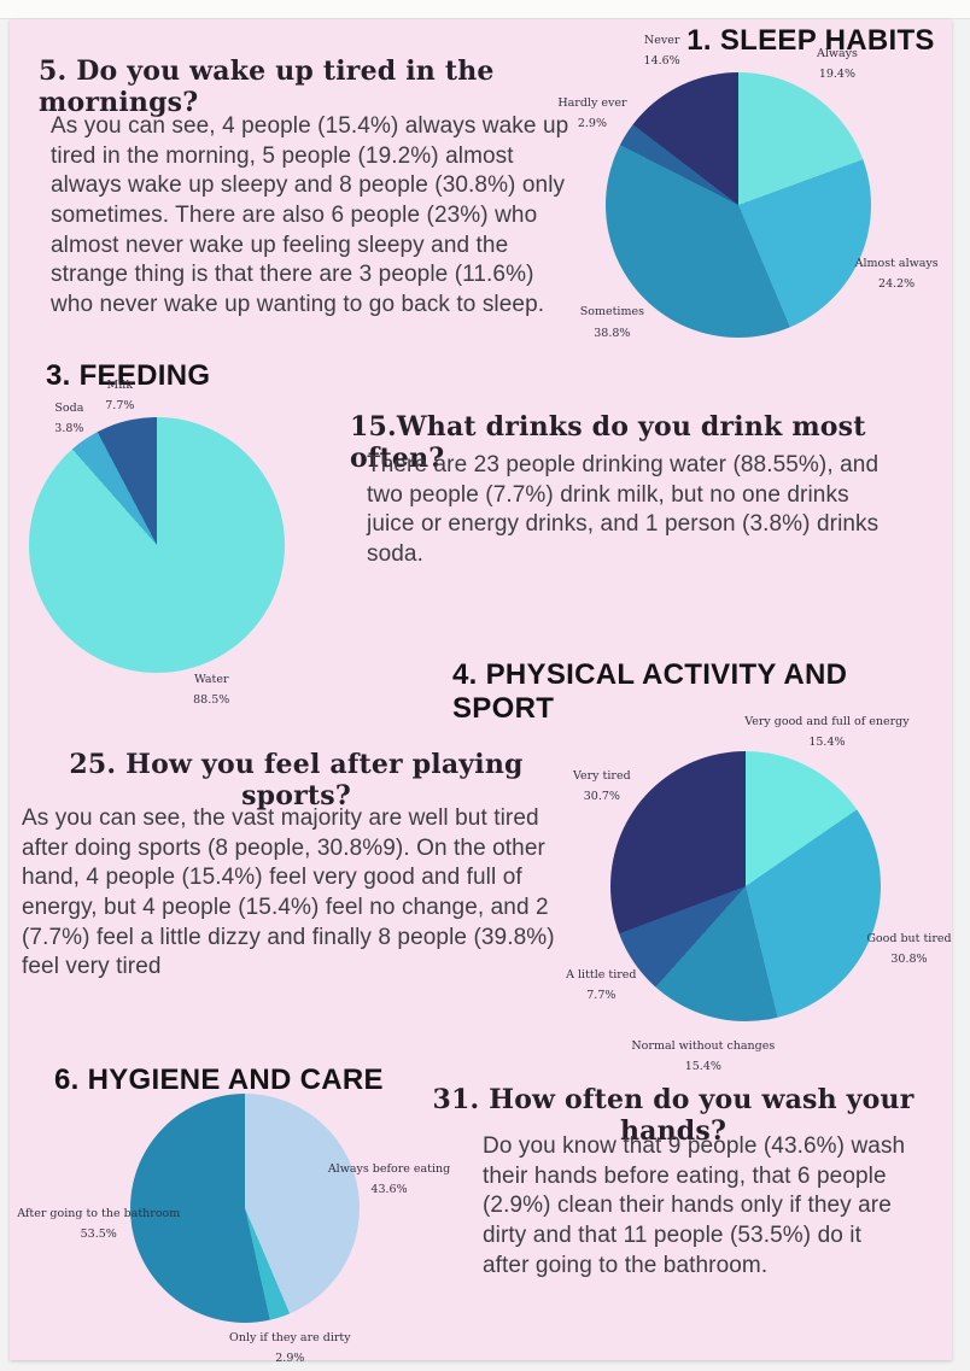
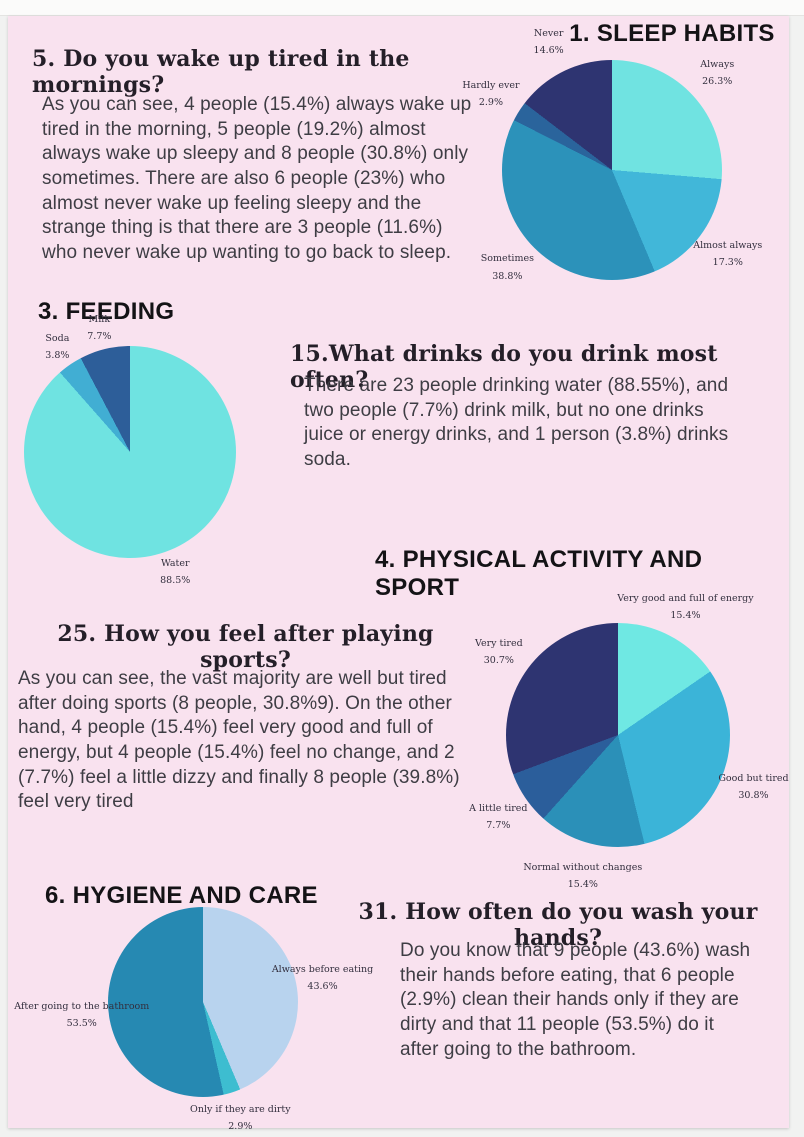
1. SLEEP HABITS/Always: 19.4% -> 26.3%
1. SLEEP HABITS/Almost always: 24.2% -> 17.3%
